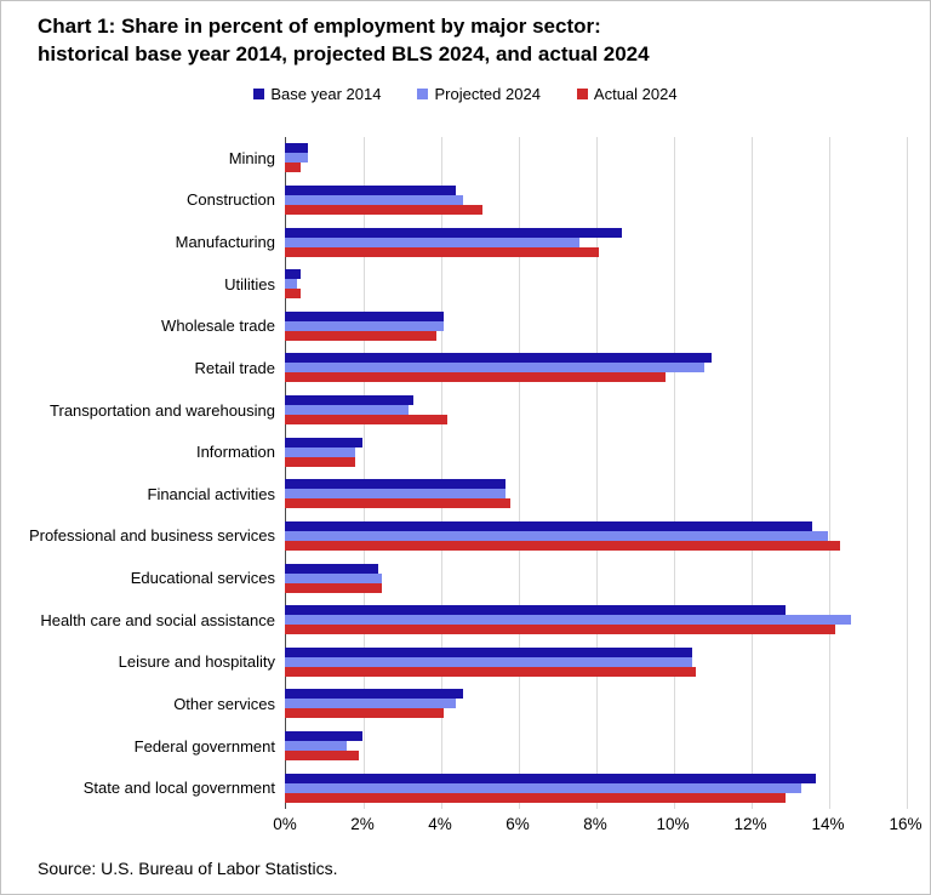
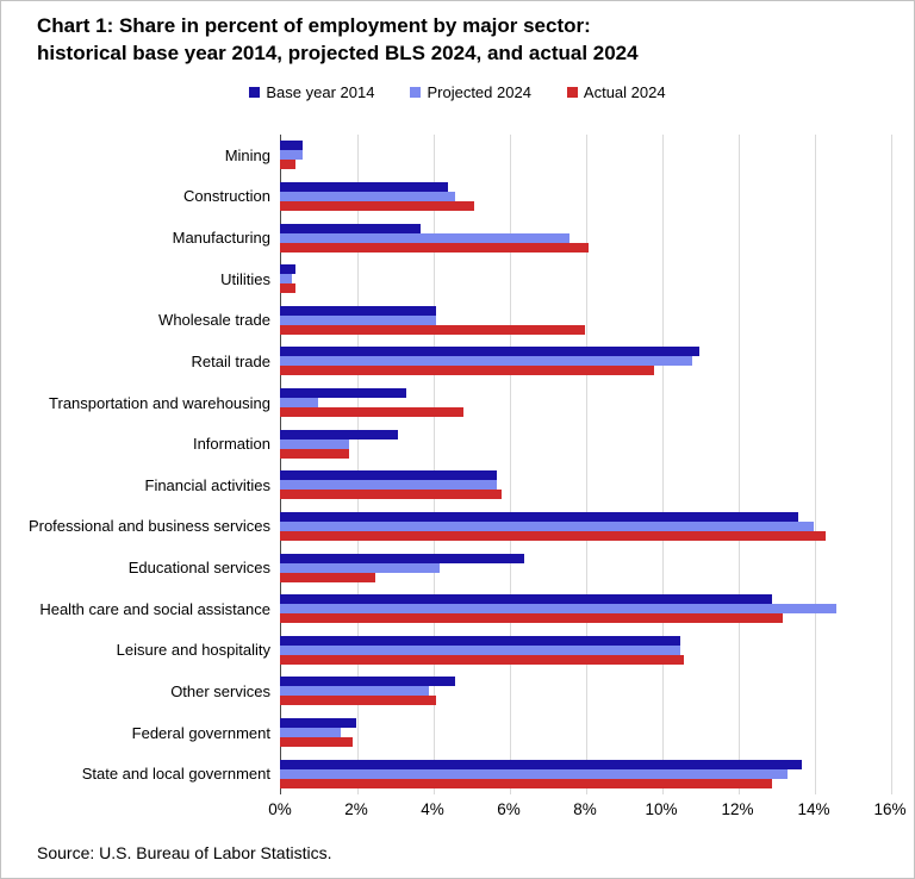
Base year 2014/Manufacturing: 8.7% -> 3.7%
Actual 2024/Wholesale trade: 3.9% -> 8.0%
Projected 2024/Transportation and warehousing: 3.2% -> 1.0%
Actual 2024/Transportation and warehousing: 4.2% -> 4.8%
Base year 2014/Information: 2.0% -> 3.1%
Base year 2014/Educational services: 2.4% -> 6.4%
Projected 2024/Educational services: 2.5% -> 4.2%
Actual 2024/Health care and social assistance: 14.2% -> 13.2%
Projected 2024/Other services: 4.4% -> 3.9%
